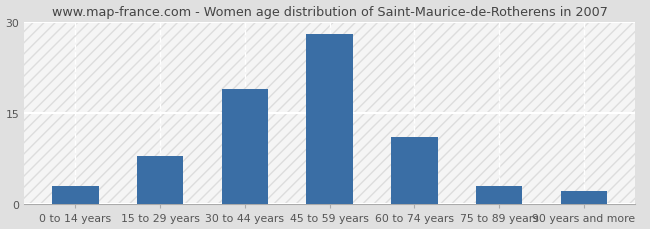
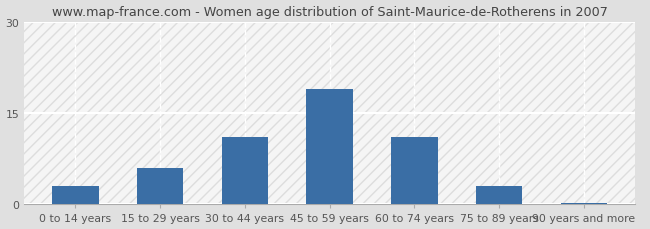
15 to 29 years: 8.0 -> 6.0
30 to 44 years: 19.0 -> 11.0
45 to 59 years: 28.0 -> 19.0
90 years and more: 2.2 -> 0.3
